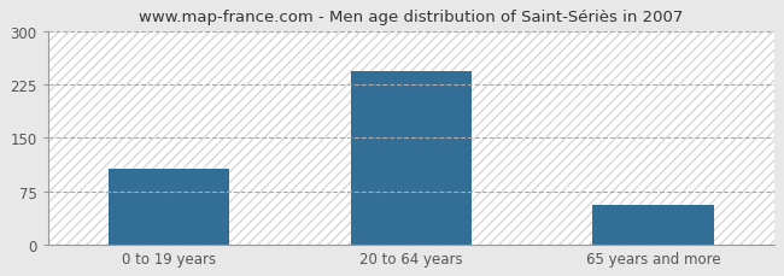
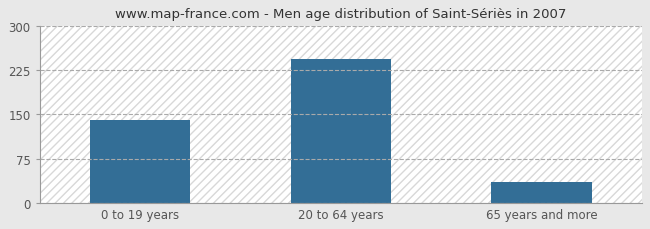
0 to 19 years: 106 -> 140
65 years and more: 56 -> 35
